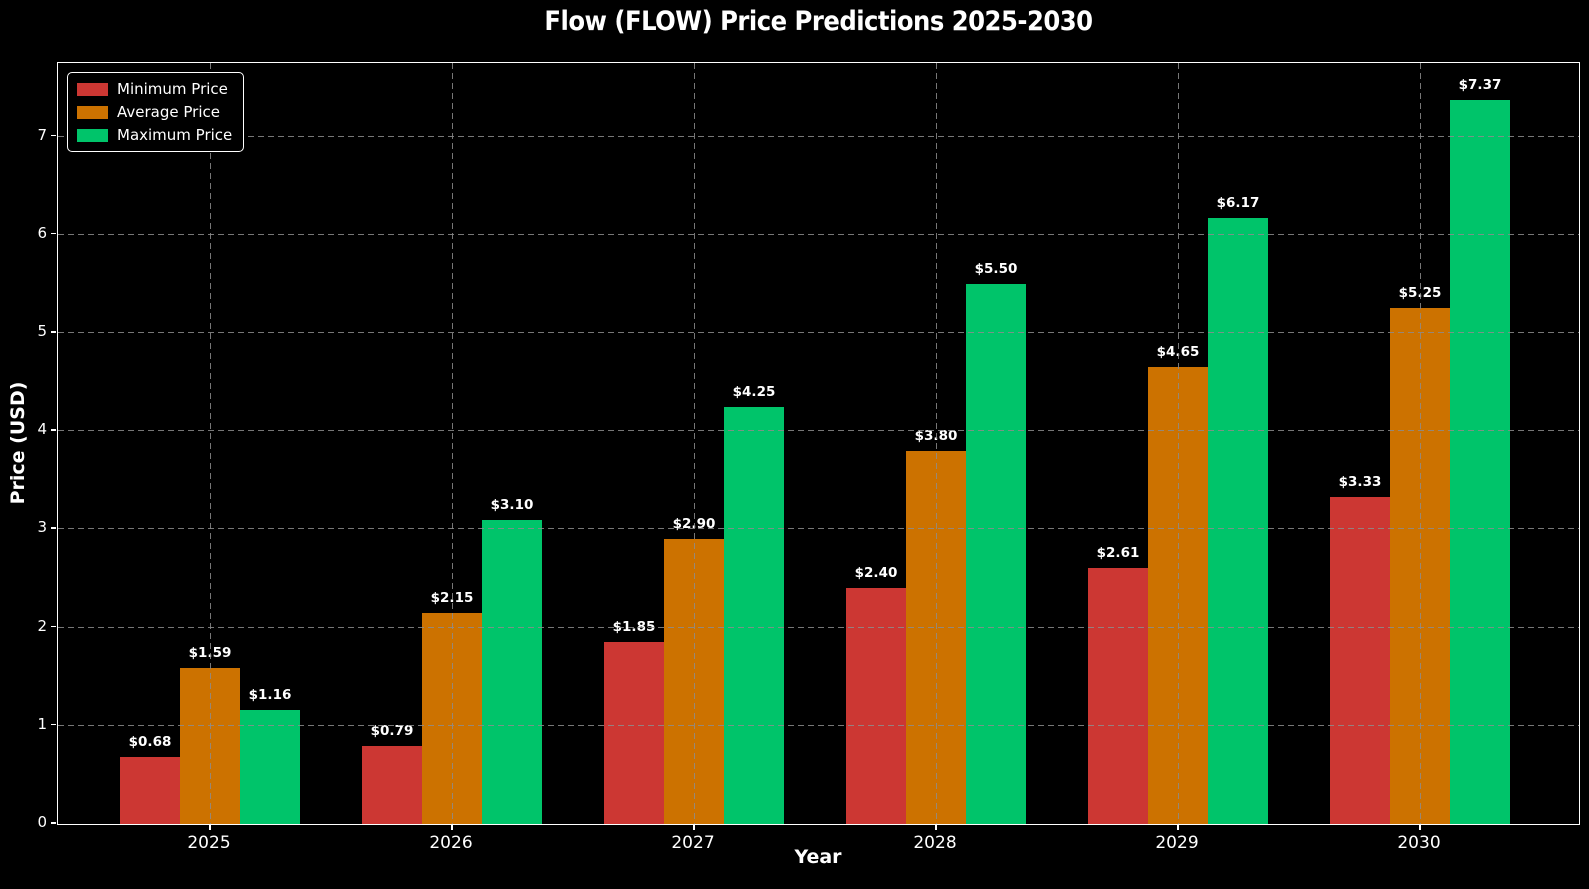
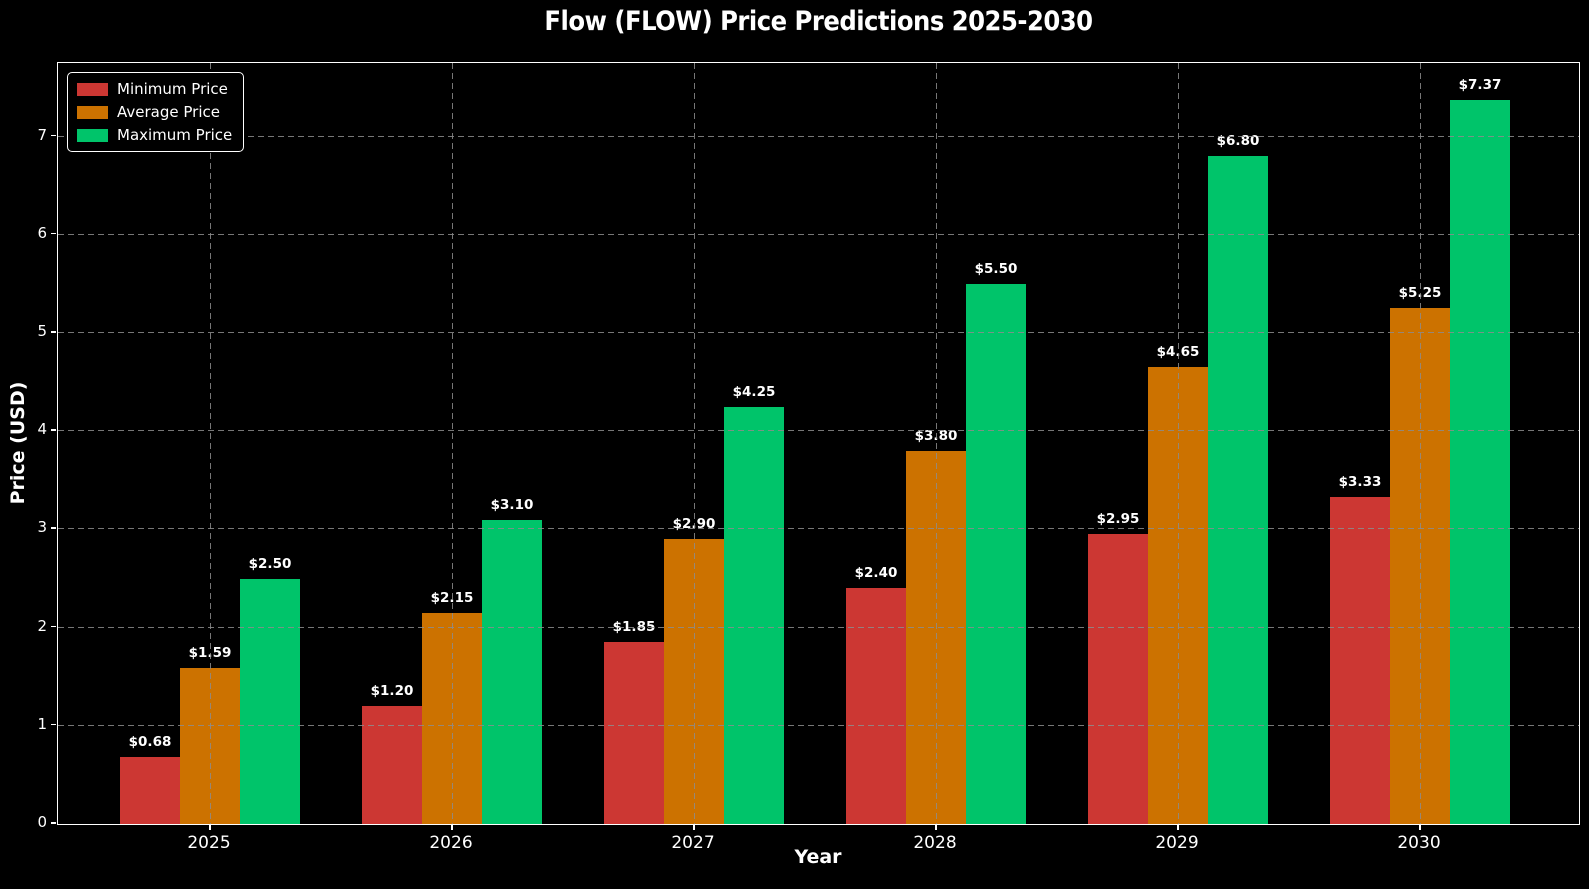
Maximum Price/2025: $1.16 -> $2.50
Minimum Price/2026: $0.79 -> $1.20
Minimum Price/2029: $2.61 -> $2.95
Maximum Price/2029: $6.17 -> $6.80
